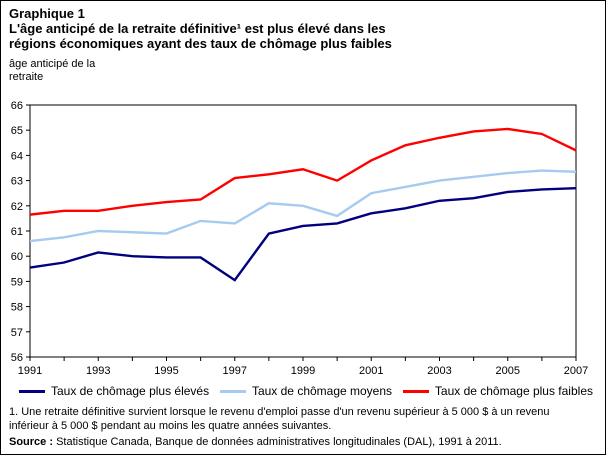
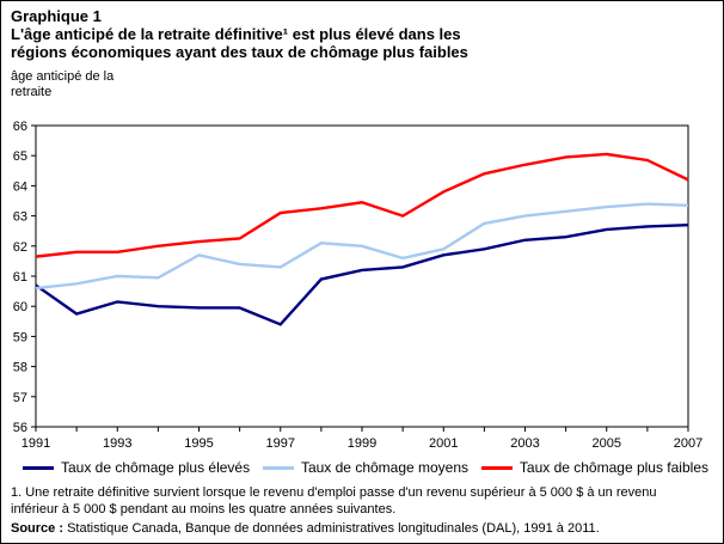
Taux de chômage plus élevés/1991: 59.5 -> 60.7
Taux de chômage moyens/1995: 60.9 -> 61.7
Taux de chômage plus élevés/1997: 59.0 -> 59.4
Taux de chômage moyens/2001: 62.5 -> 61.9
